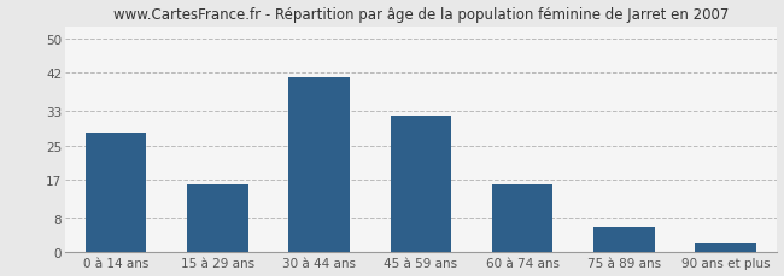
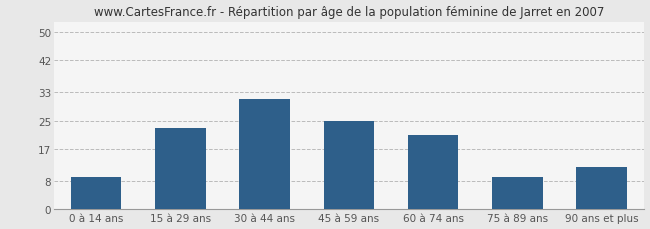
0 à 14 ans: 28 -> 9
15 à 29 ans: 16 -> 23
30 à 44 ans: 41 -> 31
45 à 59 ans: 32 -> 25
60 à 74 ans: 16 -> 21
75 à 89 ans: 6 -> 9
90 ans et plus: 2 -> 12
